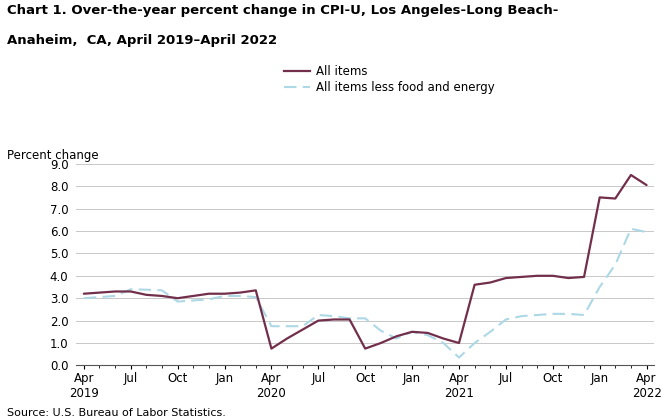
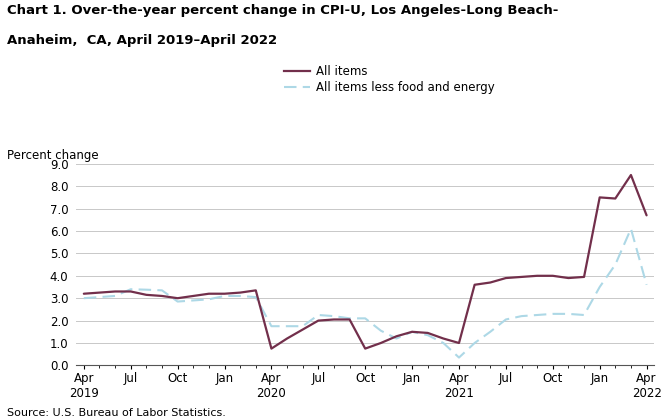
All items/Apr 2022: 8.05 -> 6.70
All items less food and energy/Apr 2022: 5.95 -> 3.60
